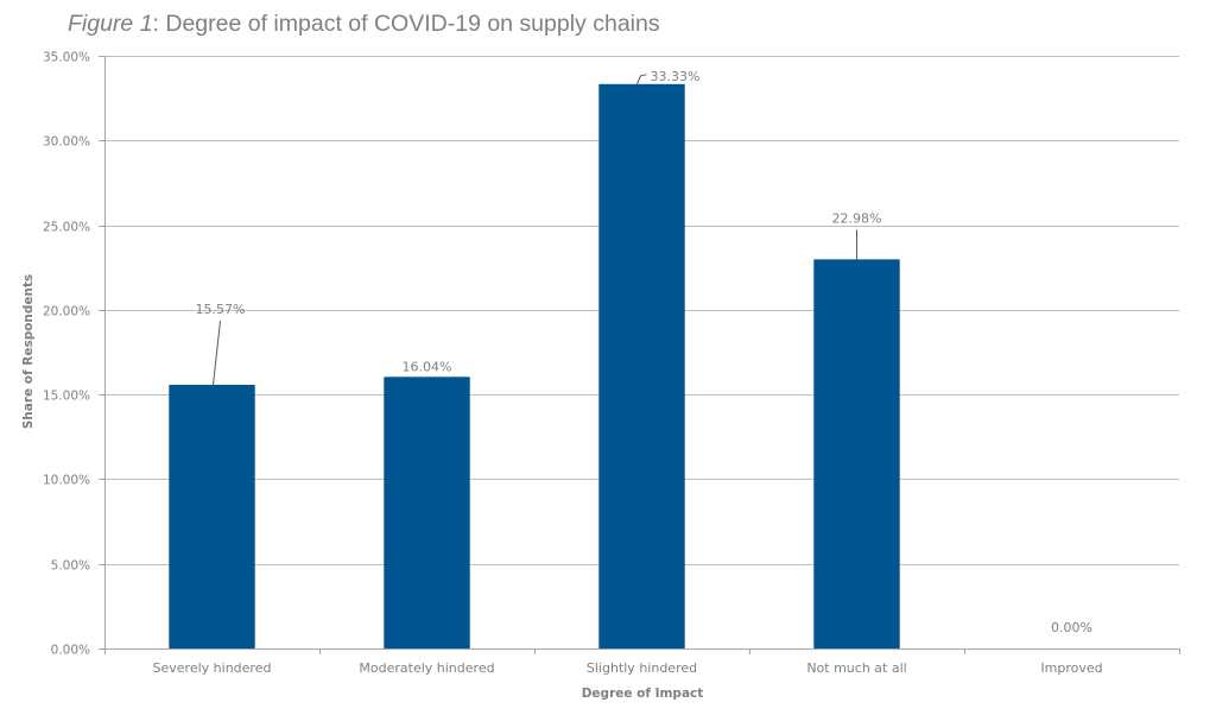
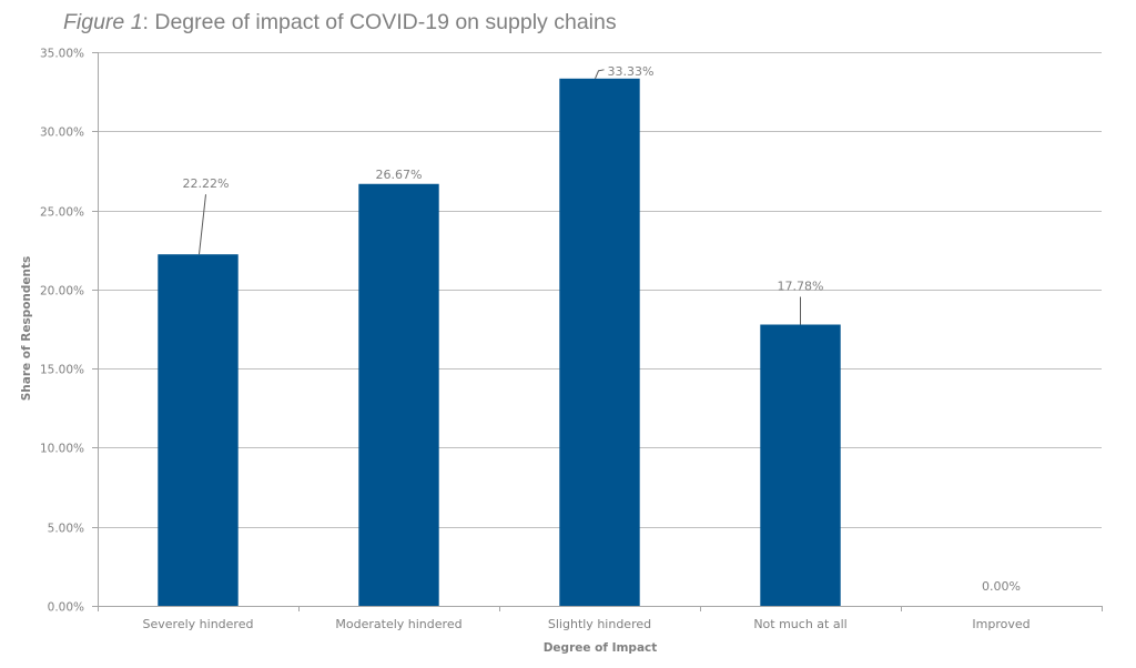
Severely hindered: 15.57% -> 22.22%
Moderately hindered: 16.04% -> 26.67%
Not much at all: 22.98% -> 17.78%
